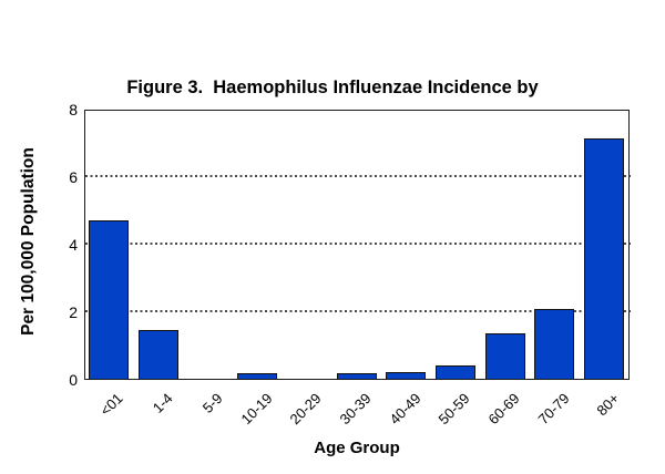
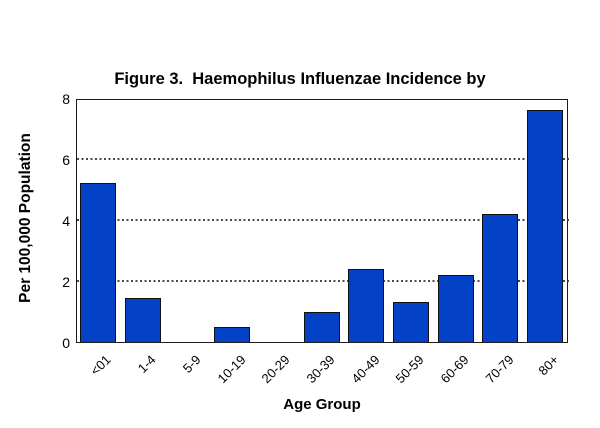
<01: 4.7 -> 5.2
10-19: 0.1 -> 0.5
30-39: 0.1 -> 1.0
40-49: 0.2 -> 2.4
50-59: 0.4 -> 1.3
60-69: 1.4 -> 2.2
70-79: 2.0 -> 4.2
80+: 7.1 -> 7.6
